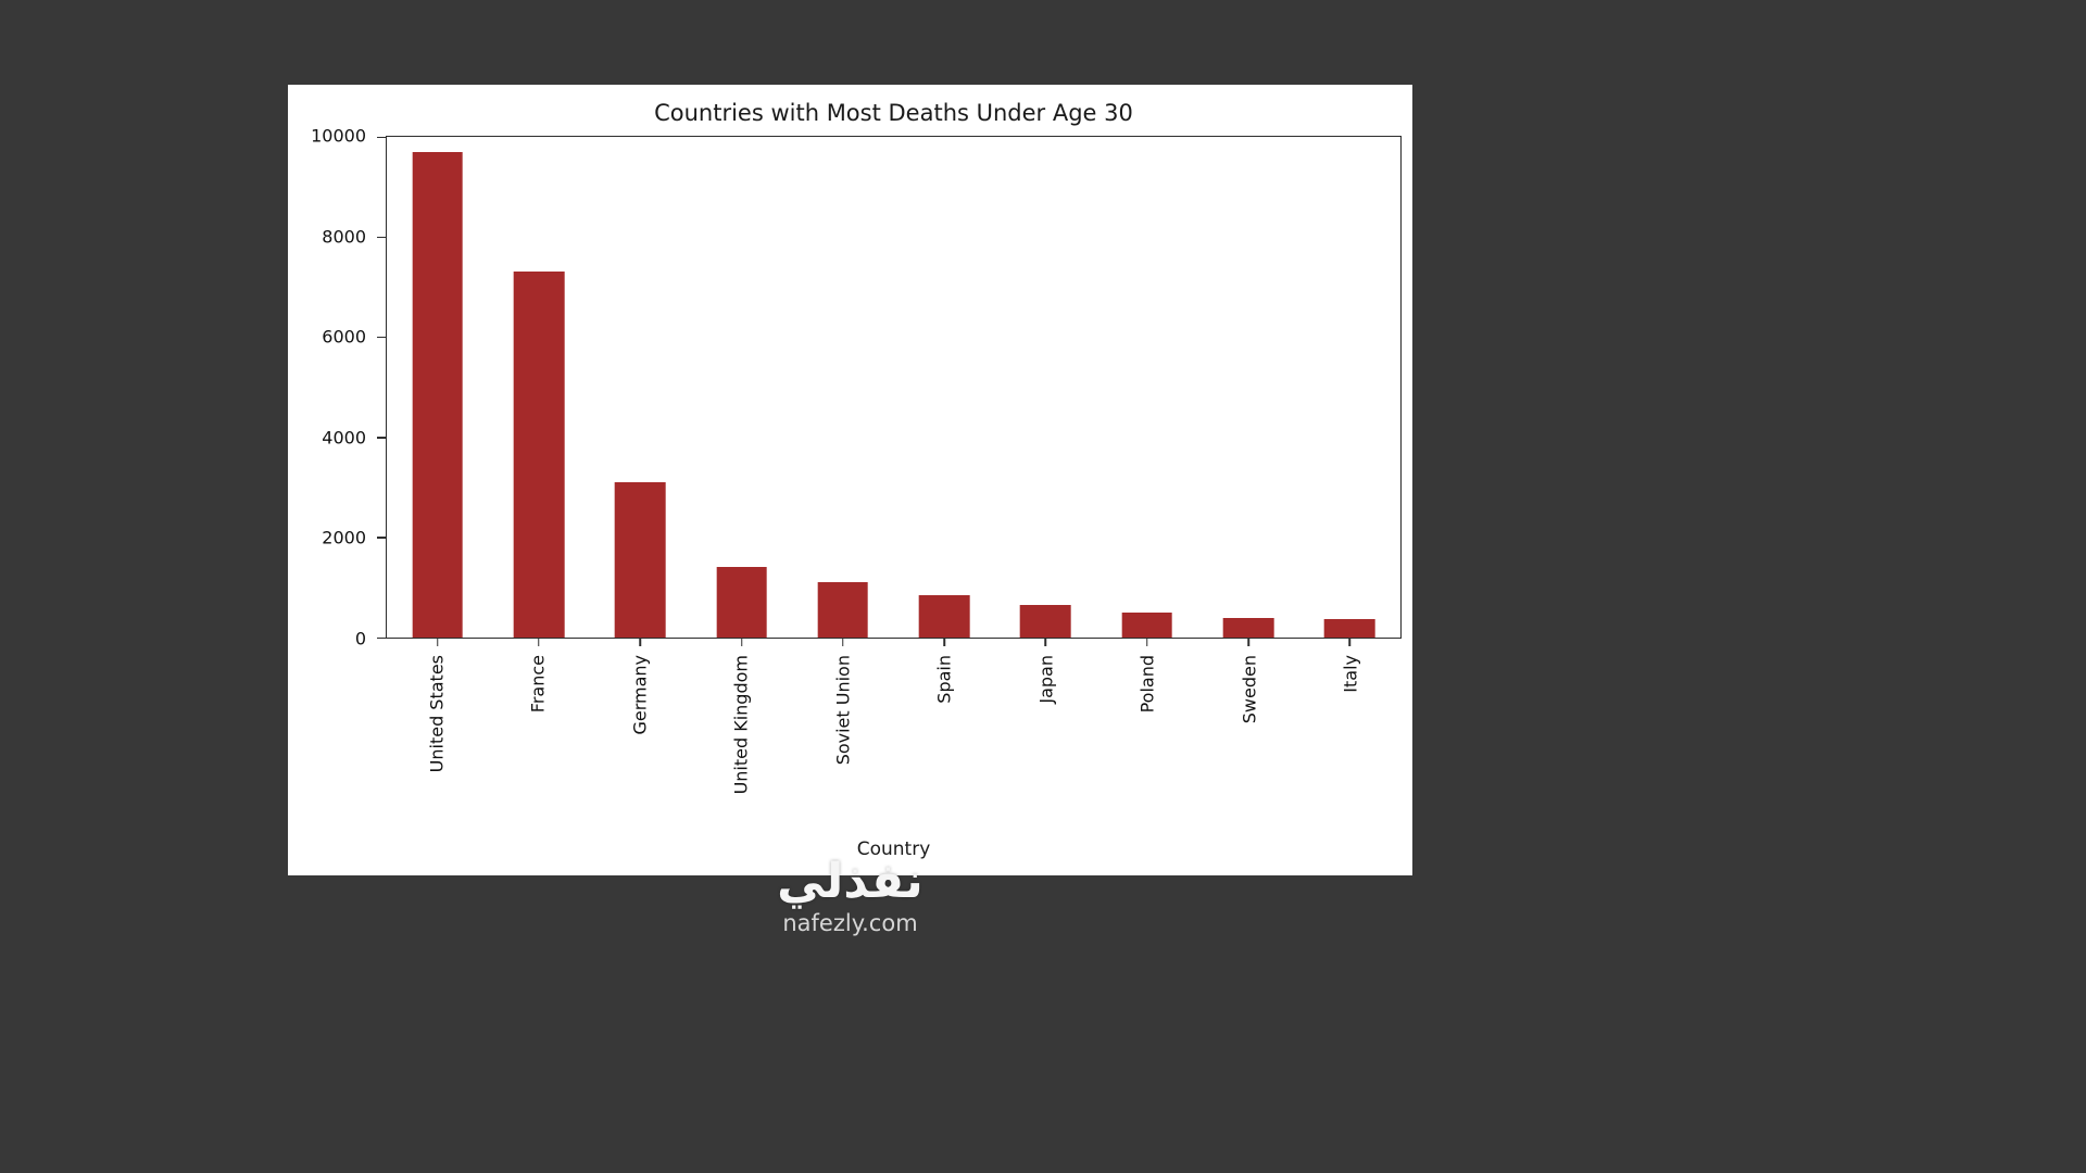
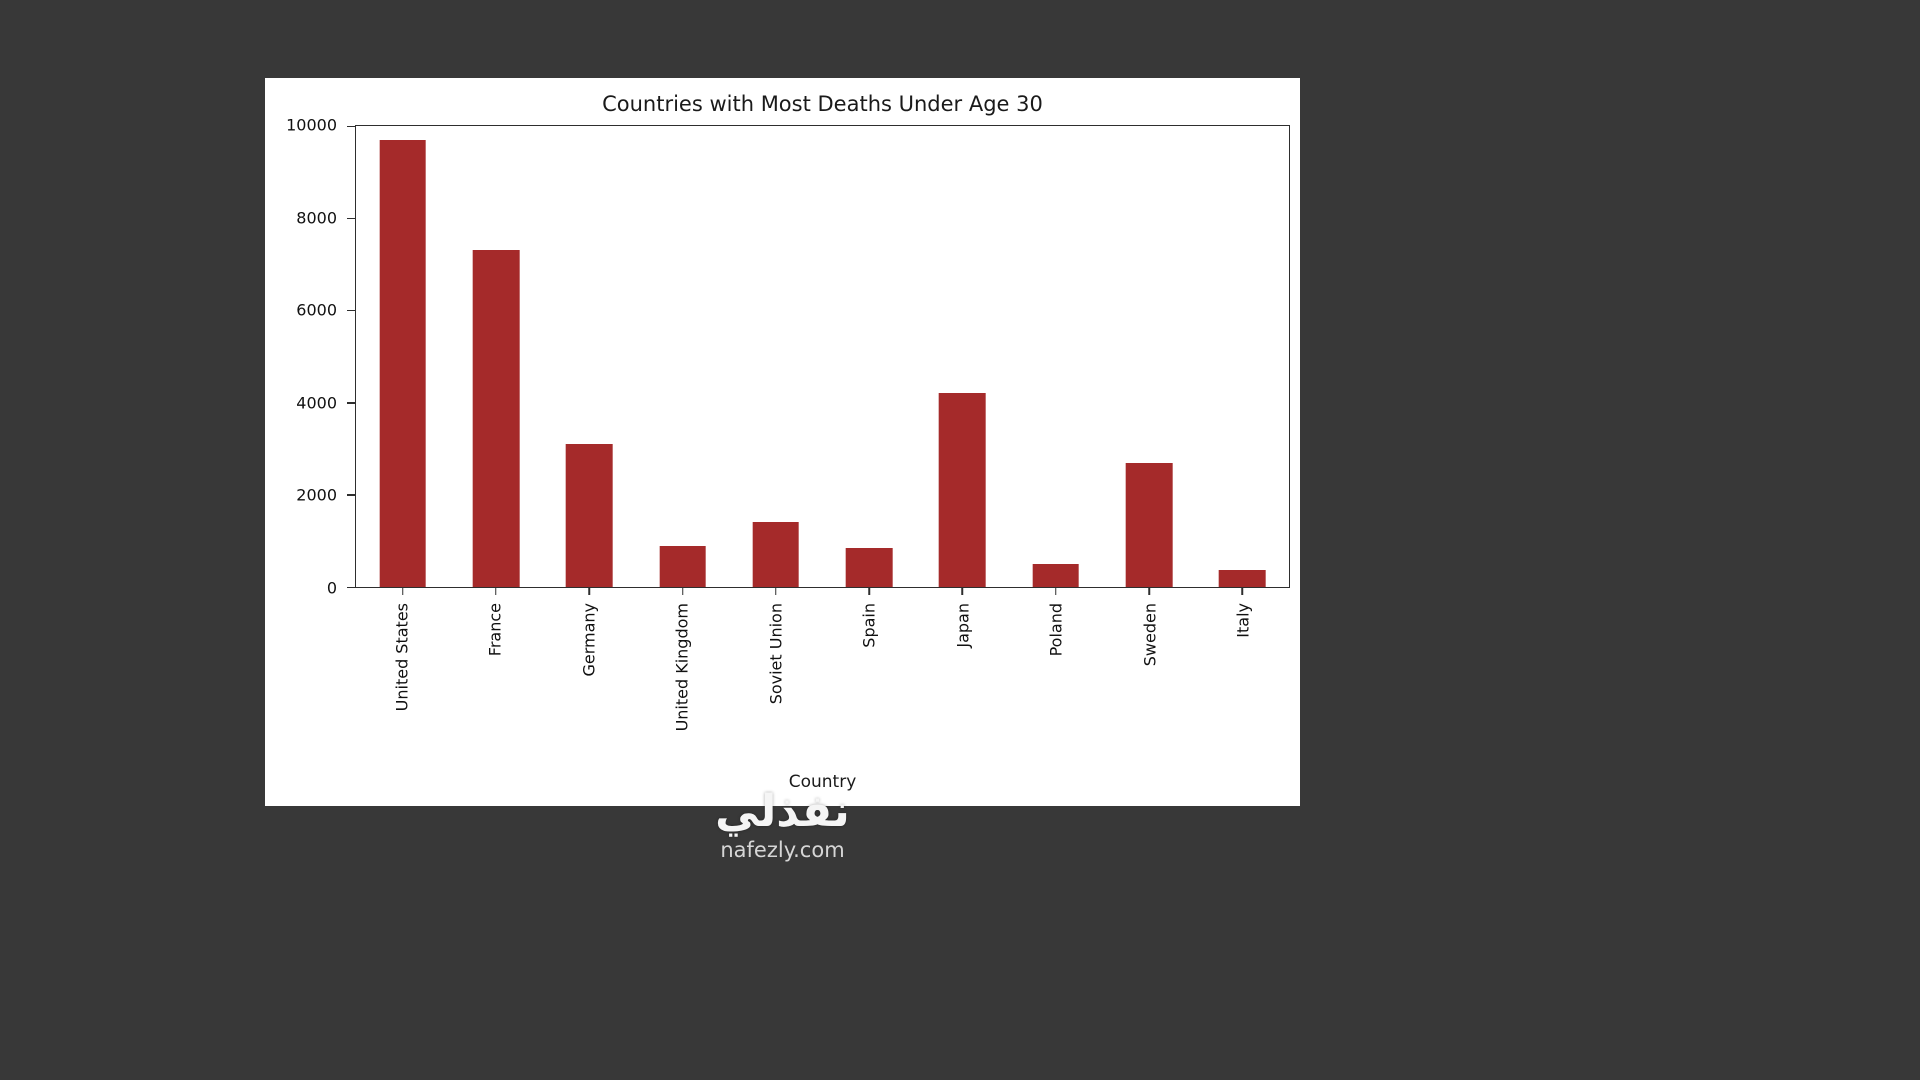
United Kingdom: 1400 -> 900
Soviet Union: 1100 -> 1400
Japan: 600 -> 4200
Sweden: 400 -> 2700
